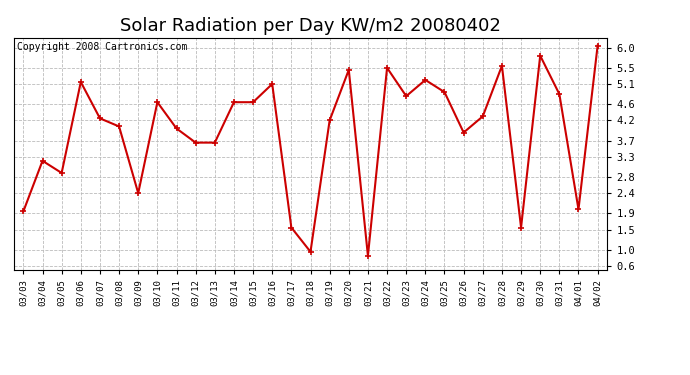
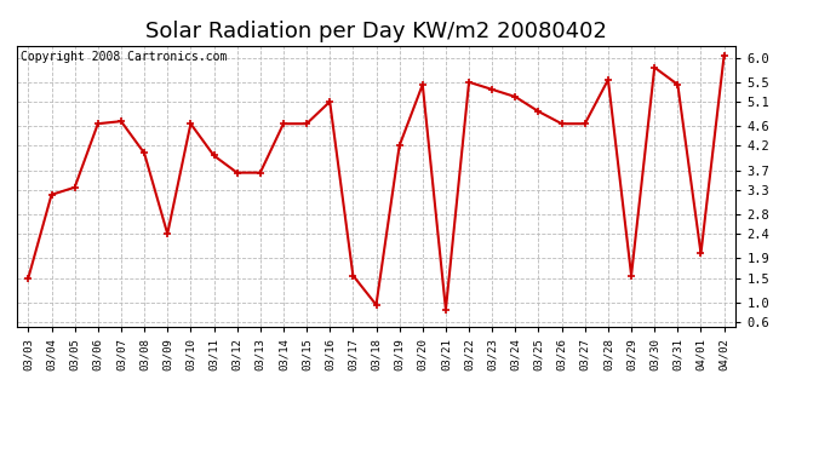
03/03: 1.95 -> 1.50
03/05: 2.90 -> 3.35
03/06: 5.15 -> 4.65
03/07: 4.25 -> 4.70
03/23: 4.80 -> 5.35
03/26: 3.90 -> 4.65
03/27: 4.30 -> 4.65
03/31: 4.85 -> 5.45
